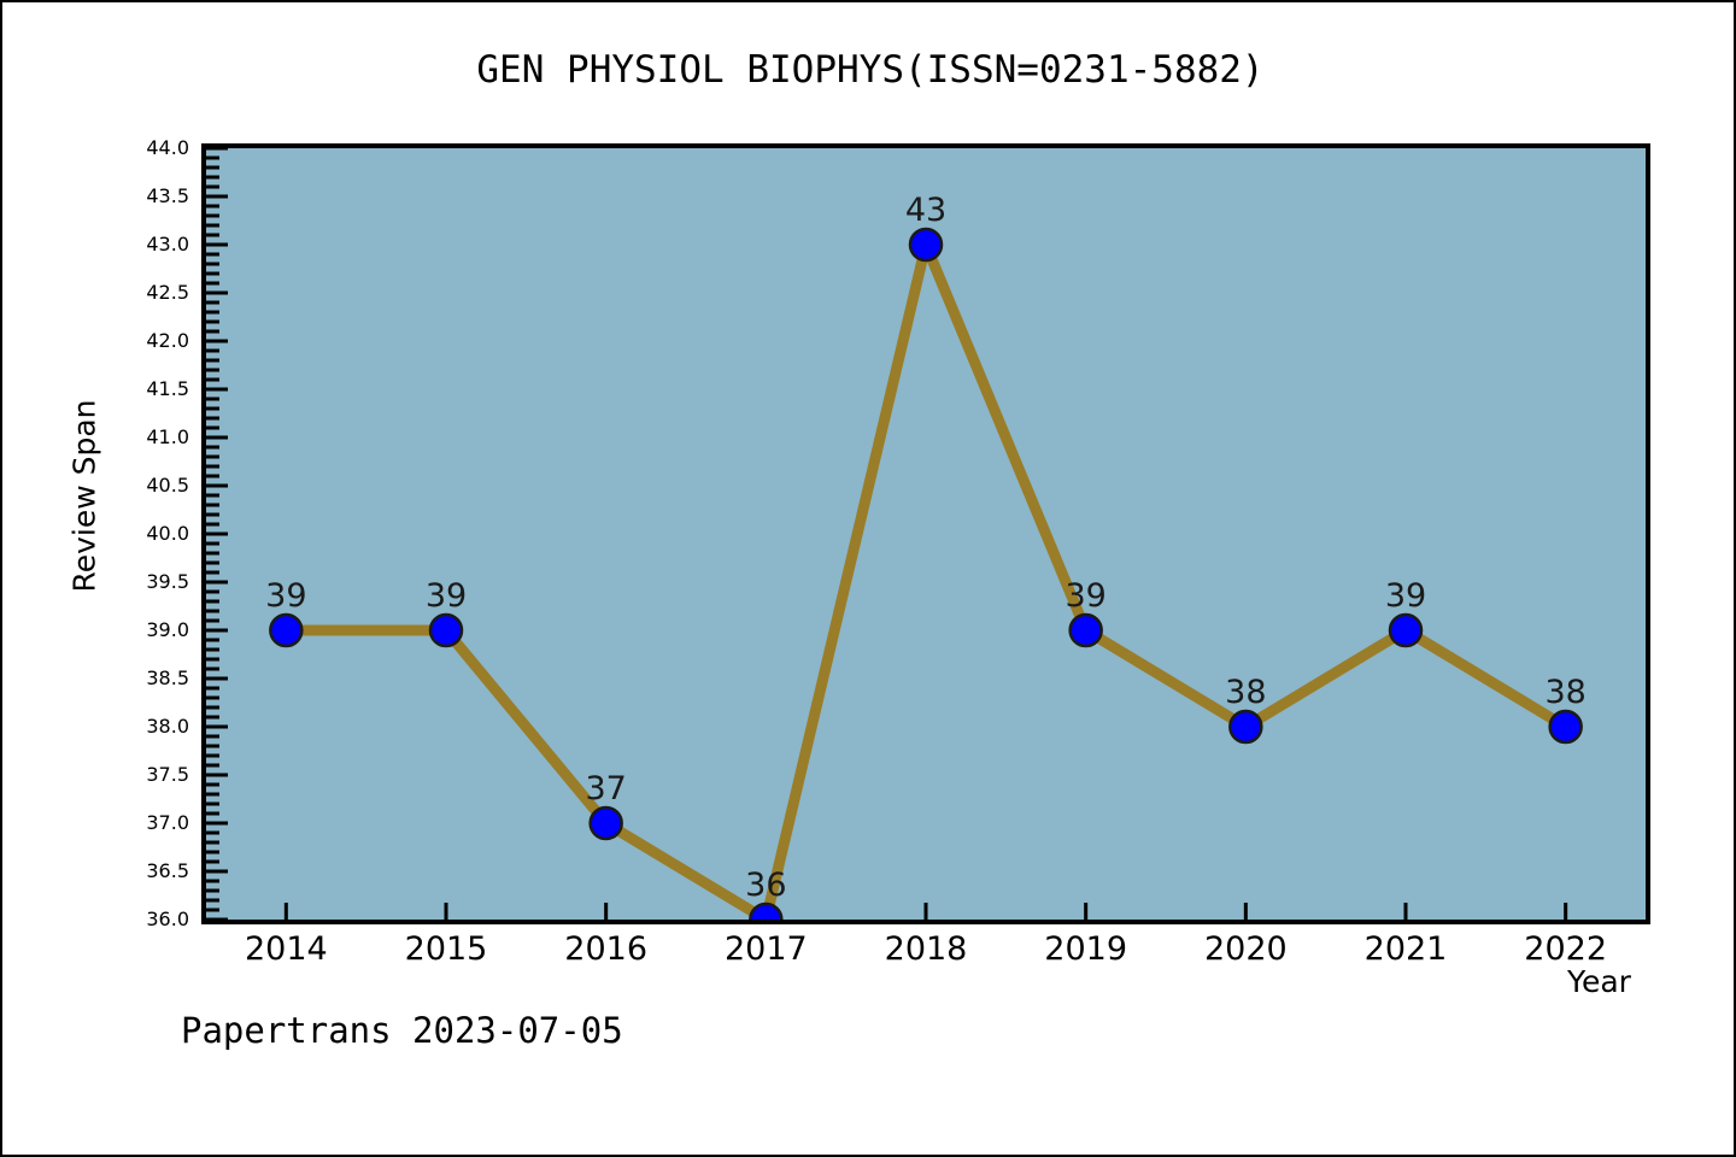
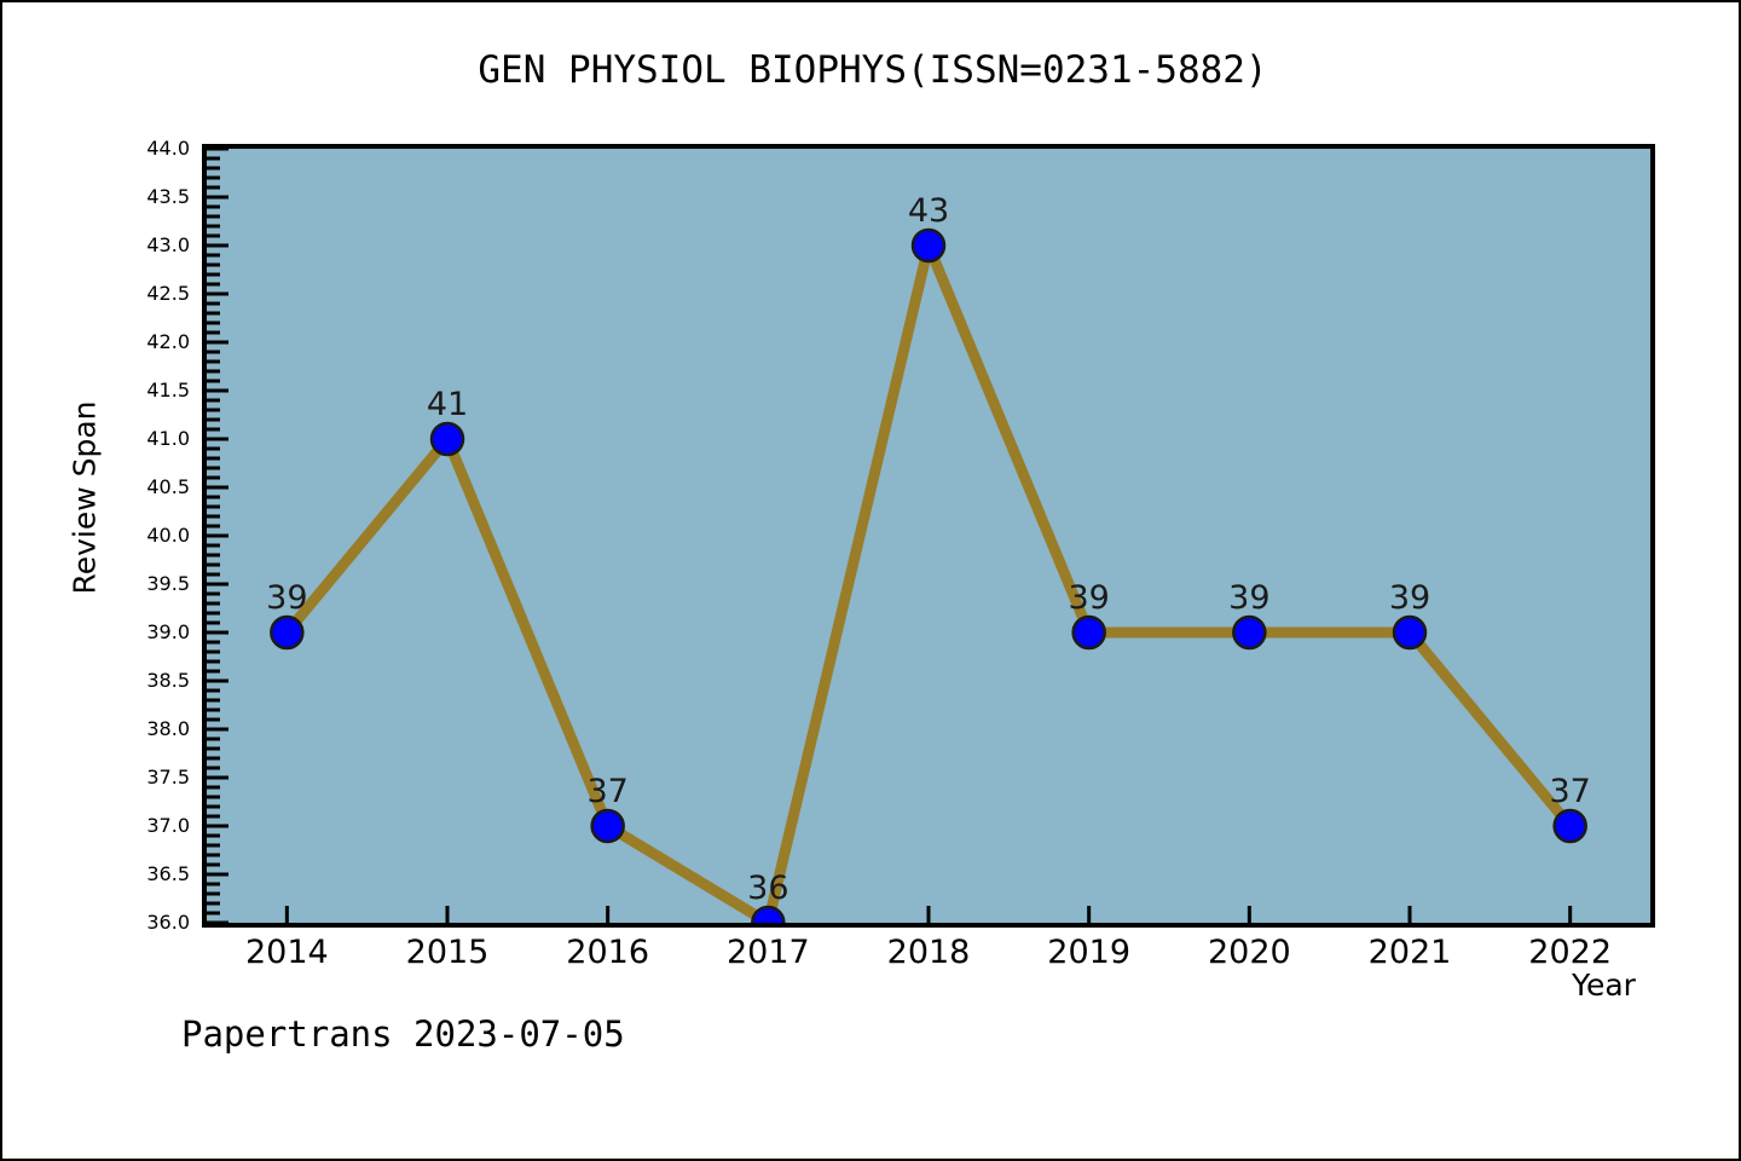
2015: 39 -> 41
2020: 38 -> 39
2022: 38 -> 37
